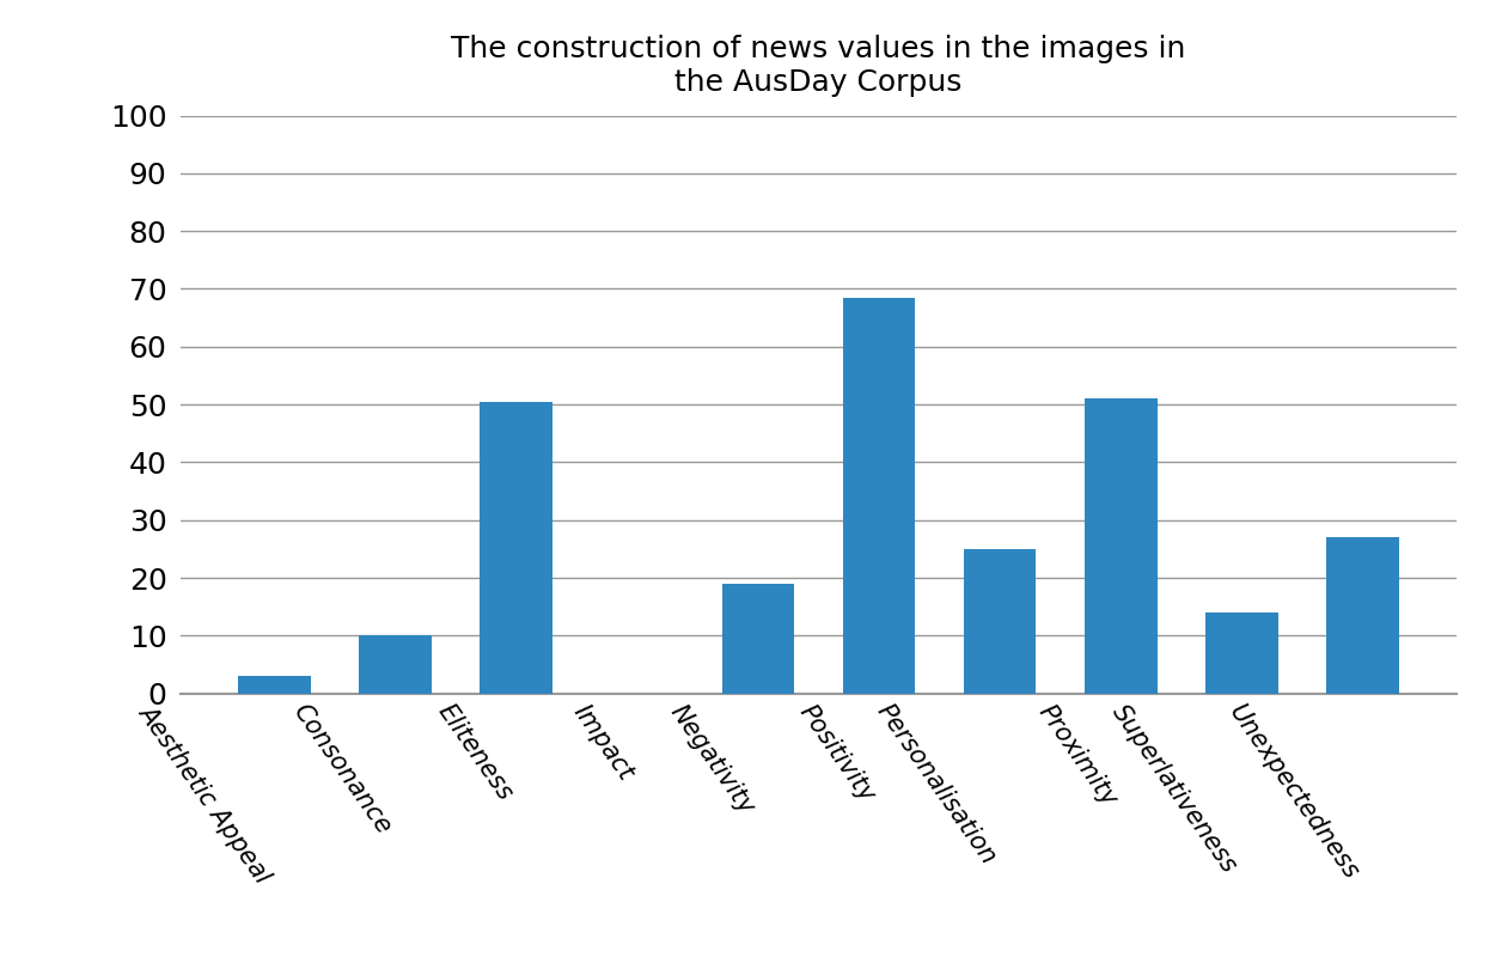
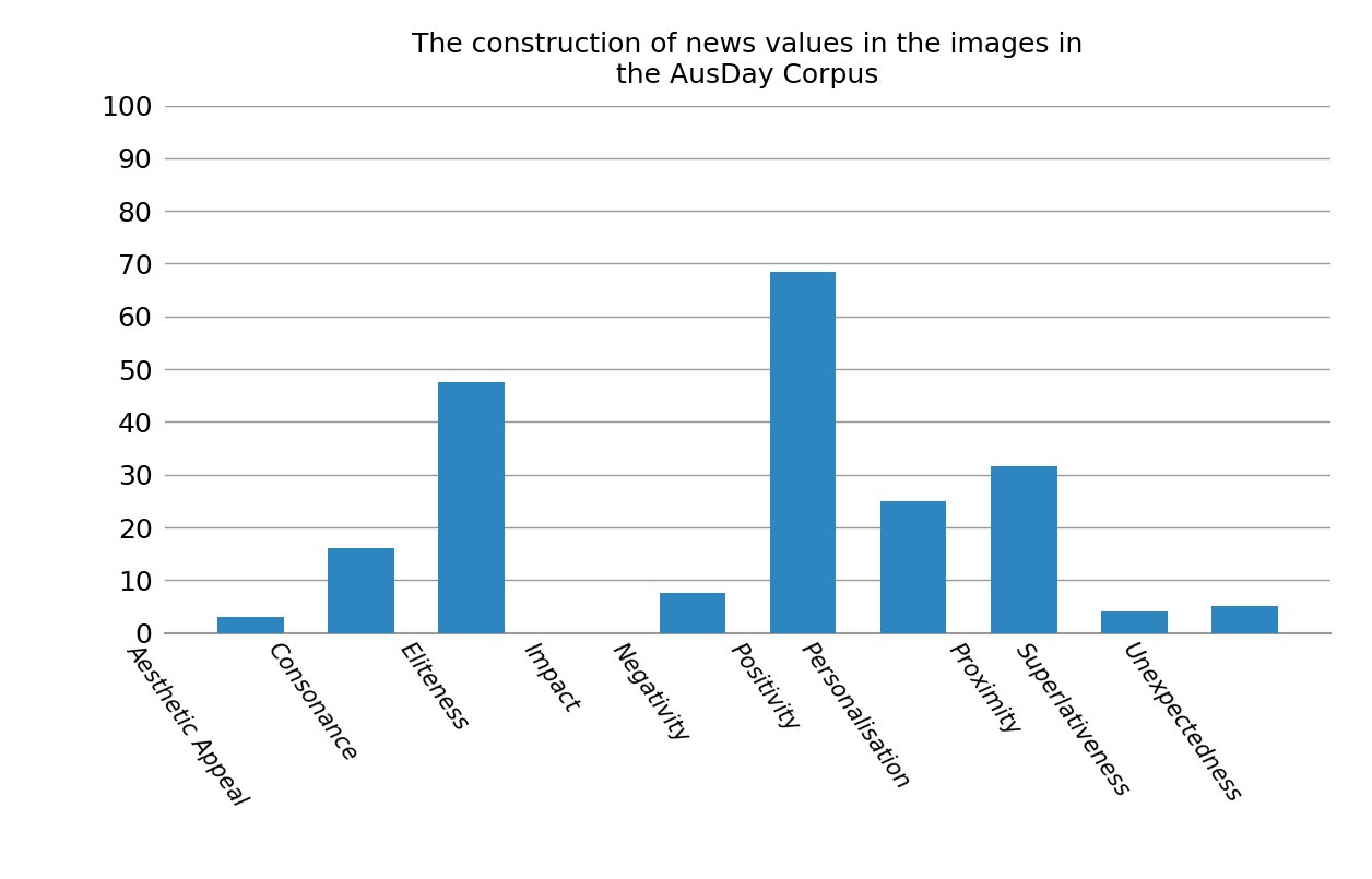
Consonance: 10.0 -> 16.0
Eliteness: 50.5 -> 47.5
Negativity: 19.0 -> 7.5
Proximity: 51.0 -> 31.5
Superlativeness: 14.0 -> 4.0
Unexpectedness: 27.0 -> 5.0
